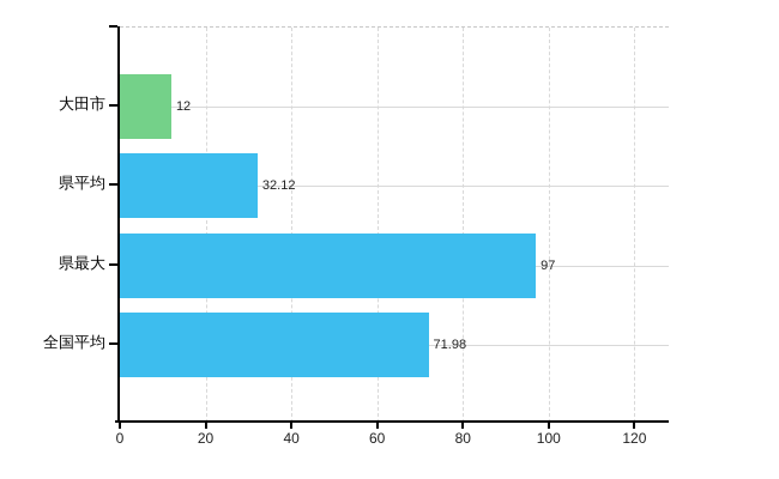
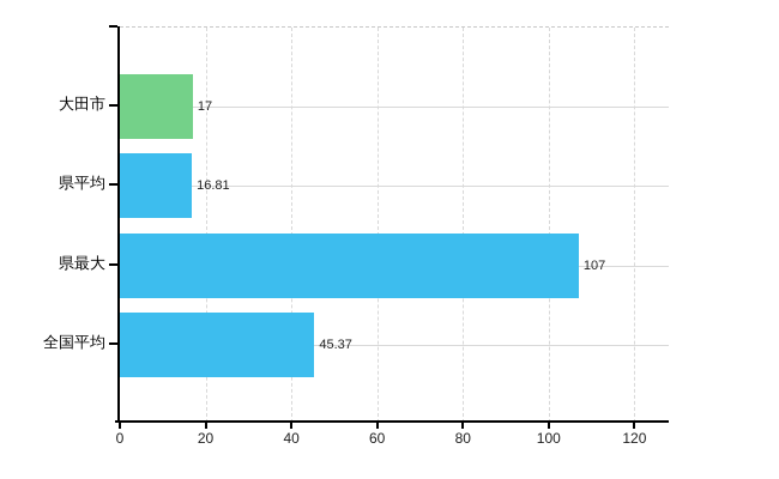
大田市: 12 -> 17
県平均: 32.12 -> 16.81
県最大: 97 -> 107
全国平均: 71.98 -> 45.37
